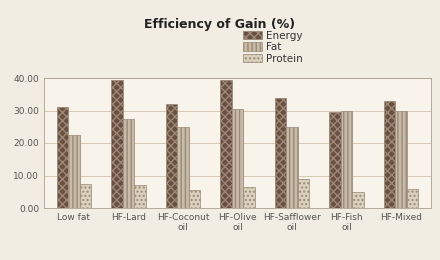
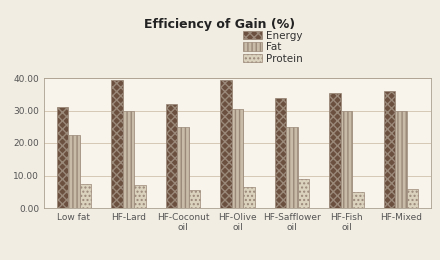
Fat/HF-Lard: 27.5 -> 30.0
Energy/HF-Fish oil: 29.5 -> 35.5
Energy/HF-Mixed: 33.0 -> 36.0
